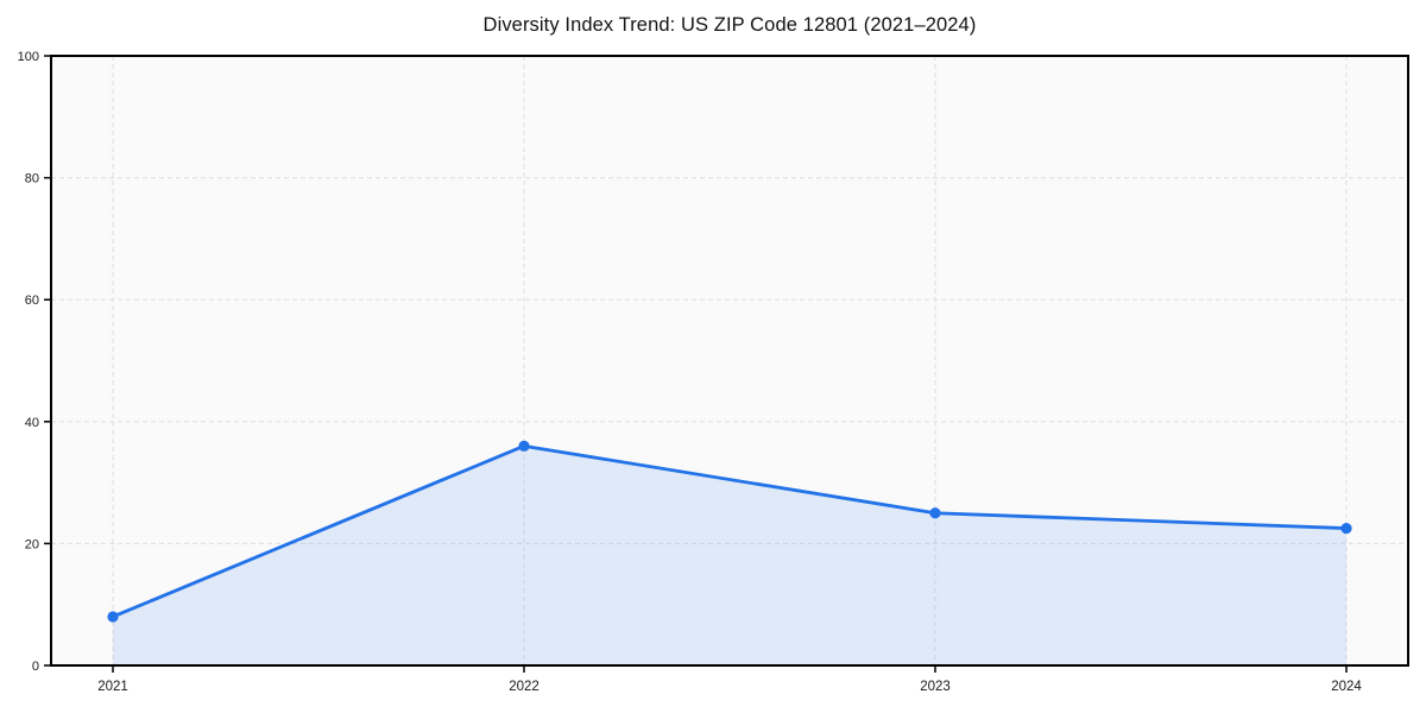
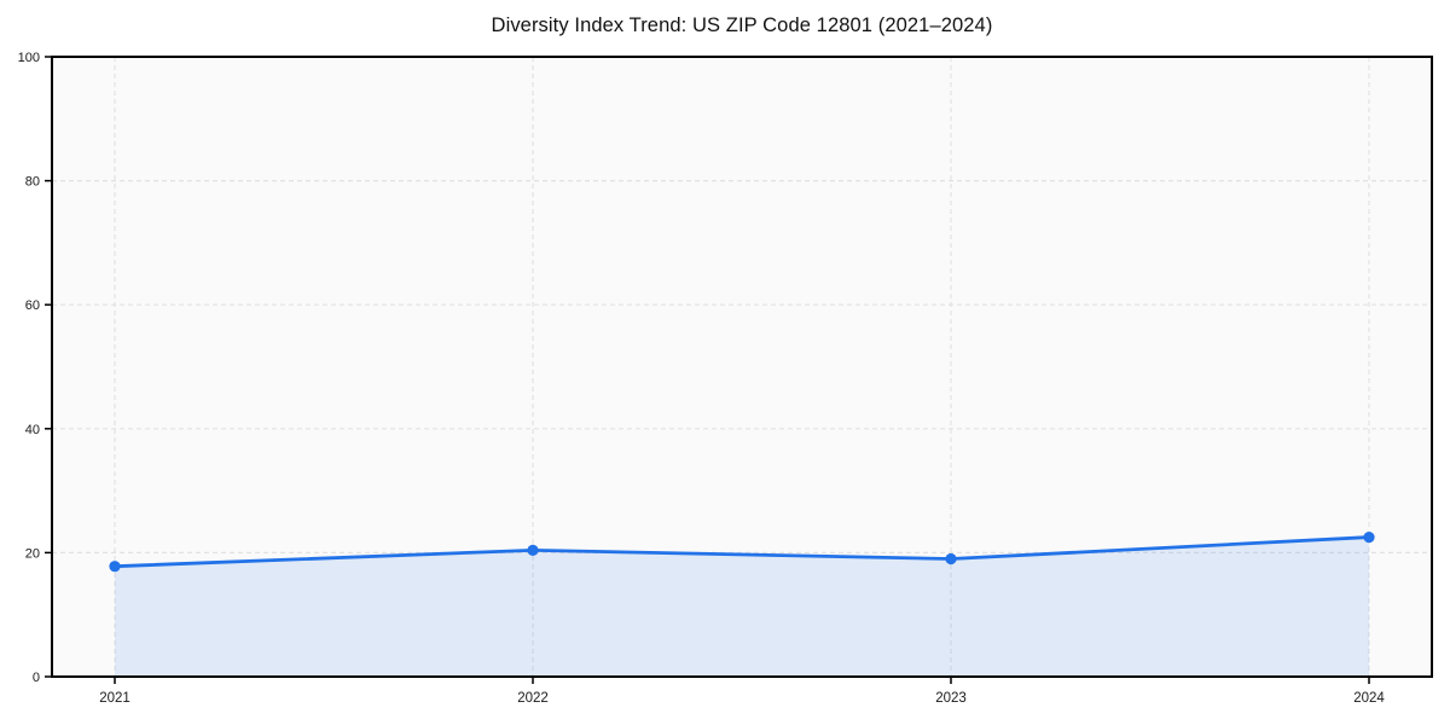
2021: 8 -> 18
2022: 36 -> 20
2023: 25 -> 19
